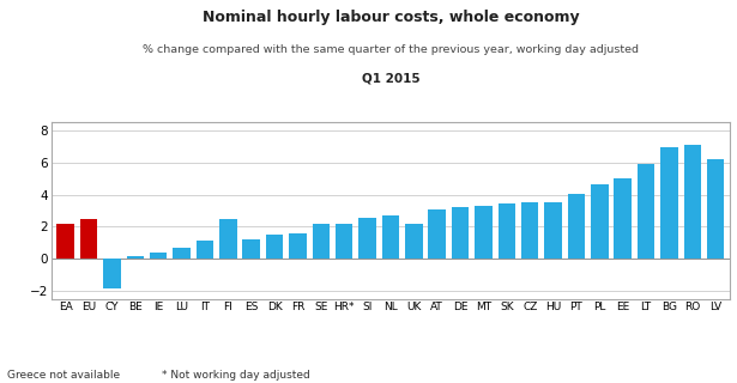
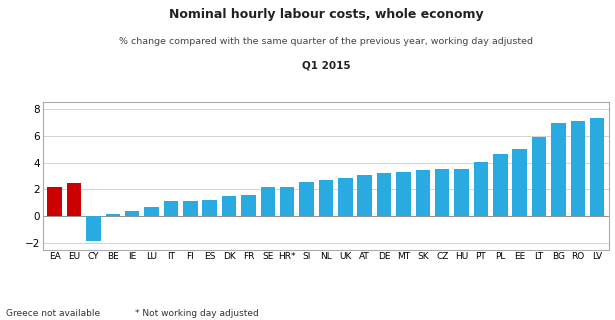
FI: 2.5 -> 1.1
UK: 2.2 -> 2.9
LV: 6.2 -> 7.3
